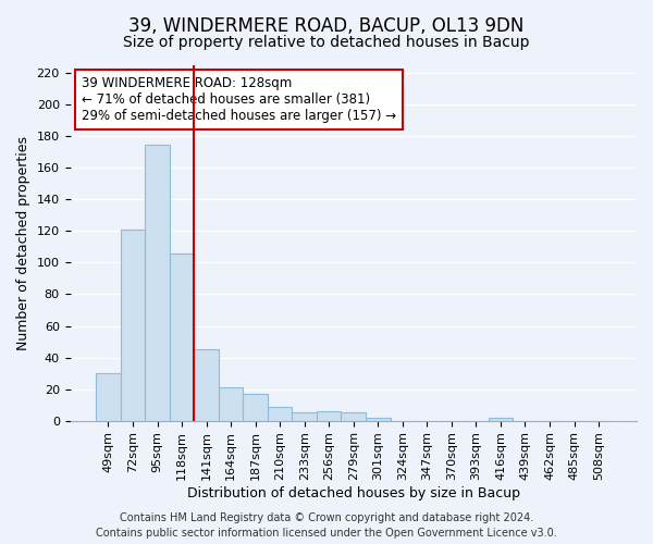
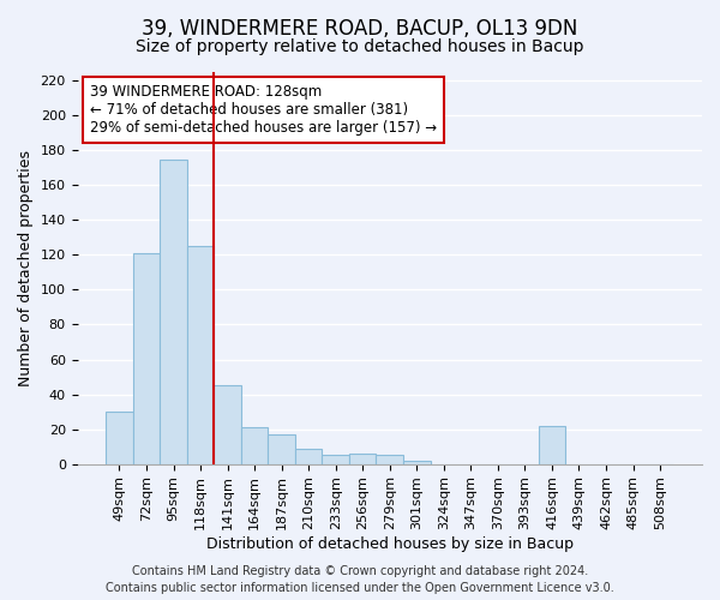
118sqm: 106 -> 125
416sqm: 2 -> 22
